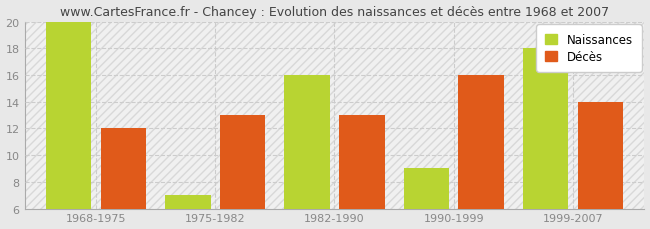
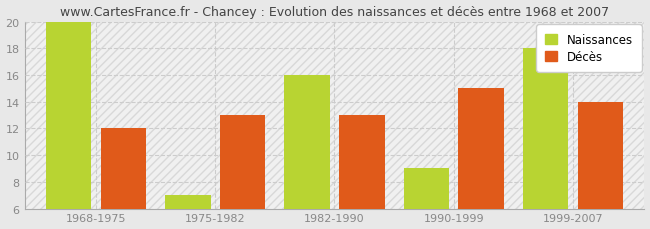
Décès/1990-1999: 16 -> 15
